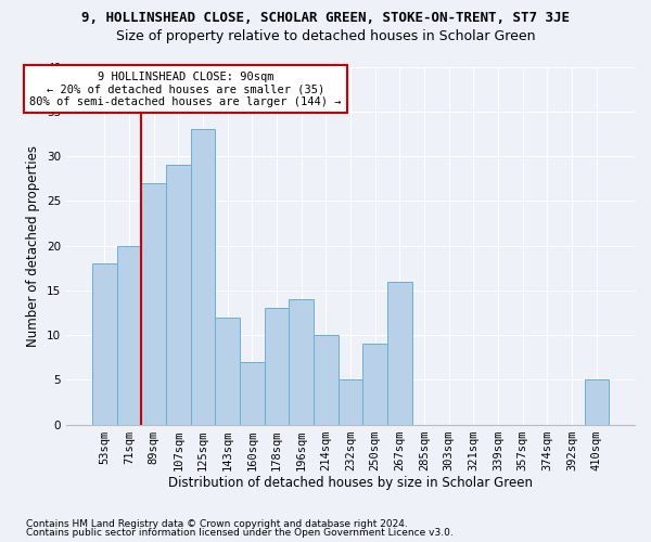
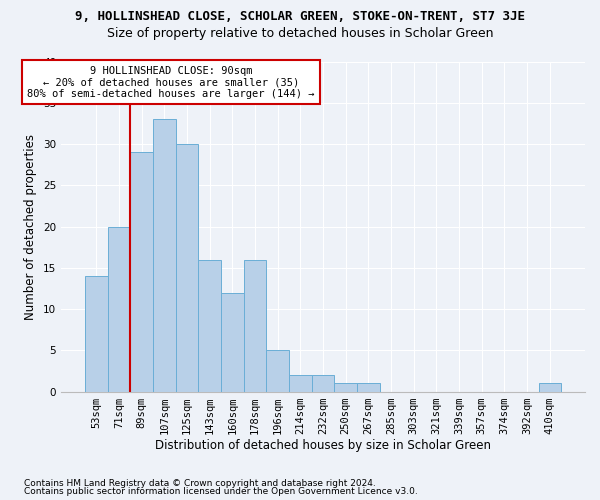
53sqm: 18 -> 14
89sqm: 27 -> 29
107sqm: 29 -> 33
125sqm: 33 -> 30
143sqm: 12 -> 16
160sqm: 7 -> 12
178sqm: 13 -> 16
196sqm: 14 -> 5
214sqm: 10 -> 2
232sqm: 5 -> 2
250sqm: 9 -> 1
267sqm: 16 -> 1
410sqm: 5 -> 1
